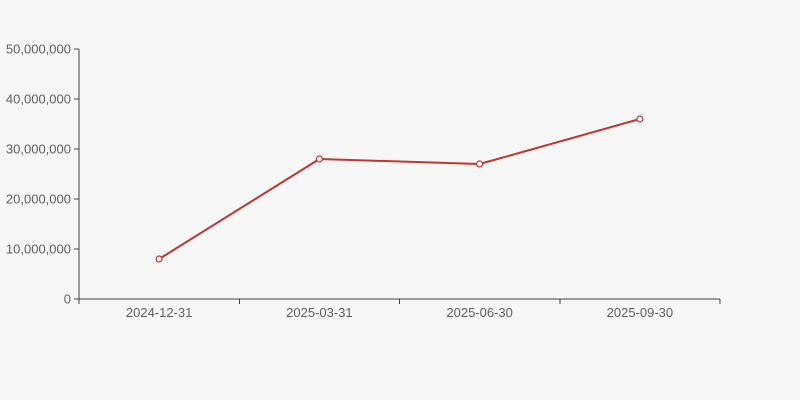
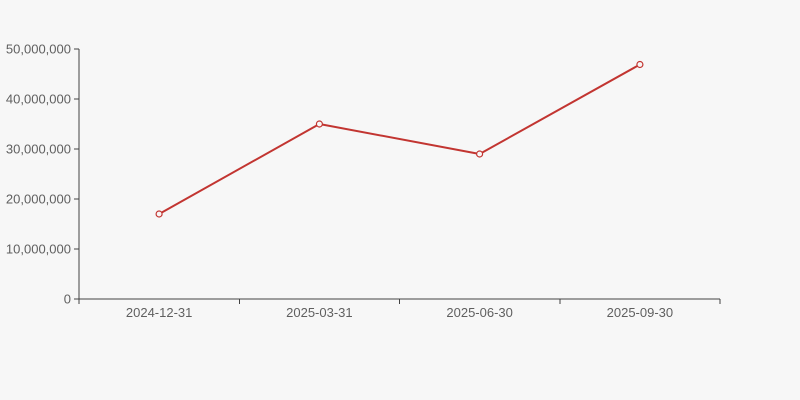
2024-12-31: 8000000 -> 17000000
2025-03-31: 28000000 -> 35000000
2025-06-30: 27000000 -> 29000000
2025-09-30: 36000000 -> 47000000
